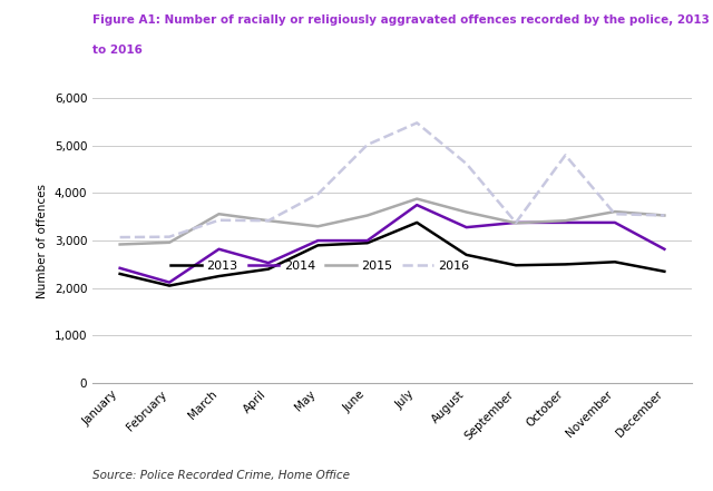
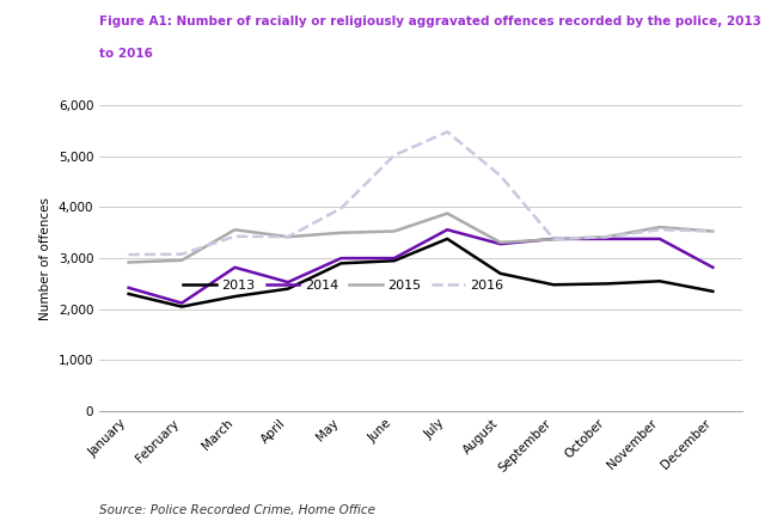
2015/May: 3,300 -> 3,500
2014/July: 3,750 -> 3,560
2015/August: 3,600 -> 3,310
2016/October: 4,800 -> 3,420
